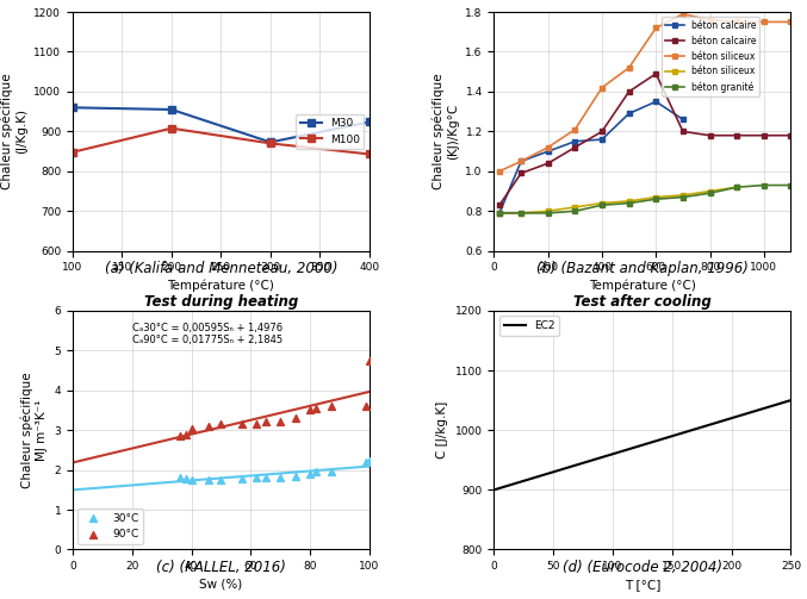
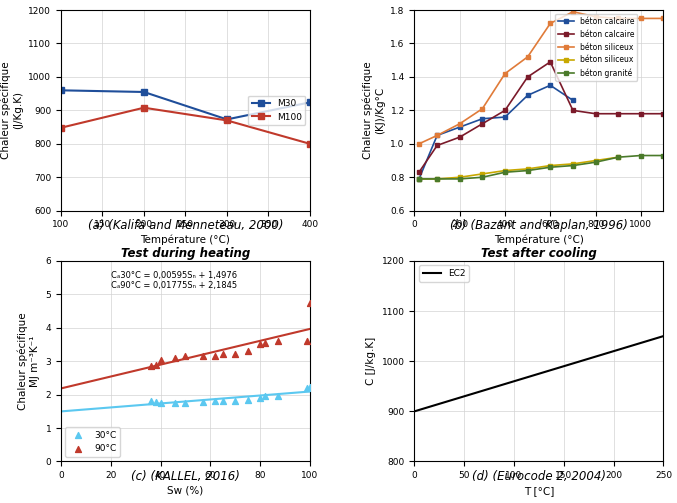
M100/400: 843 -> 800
